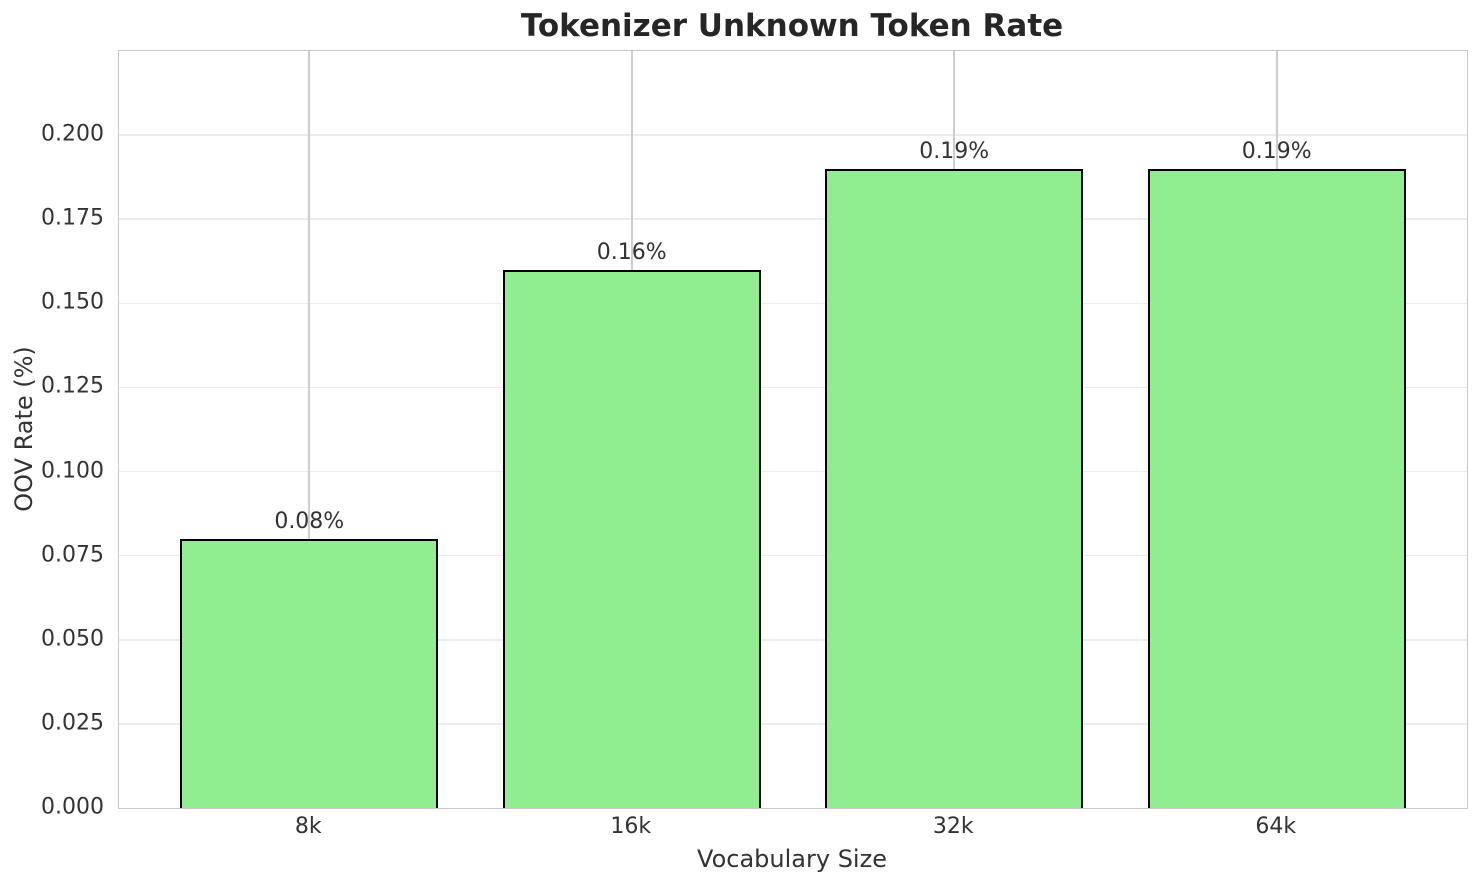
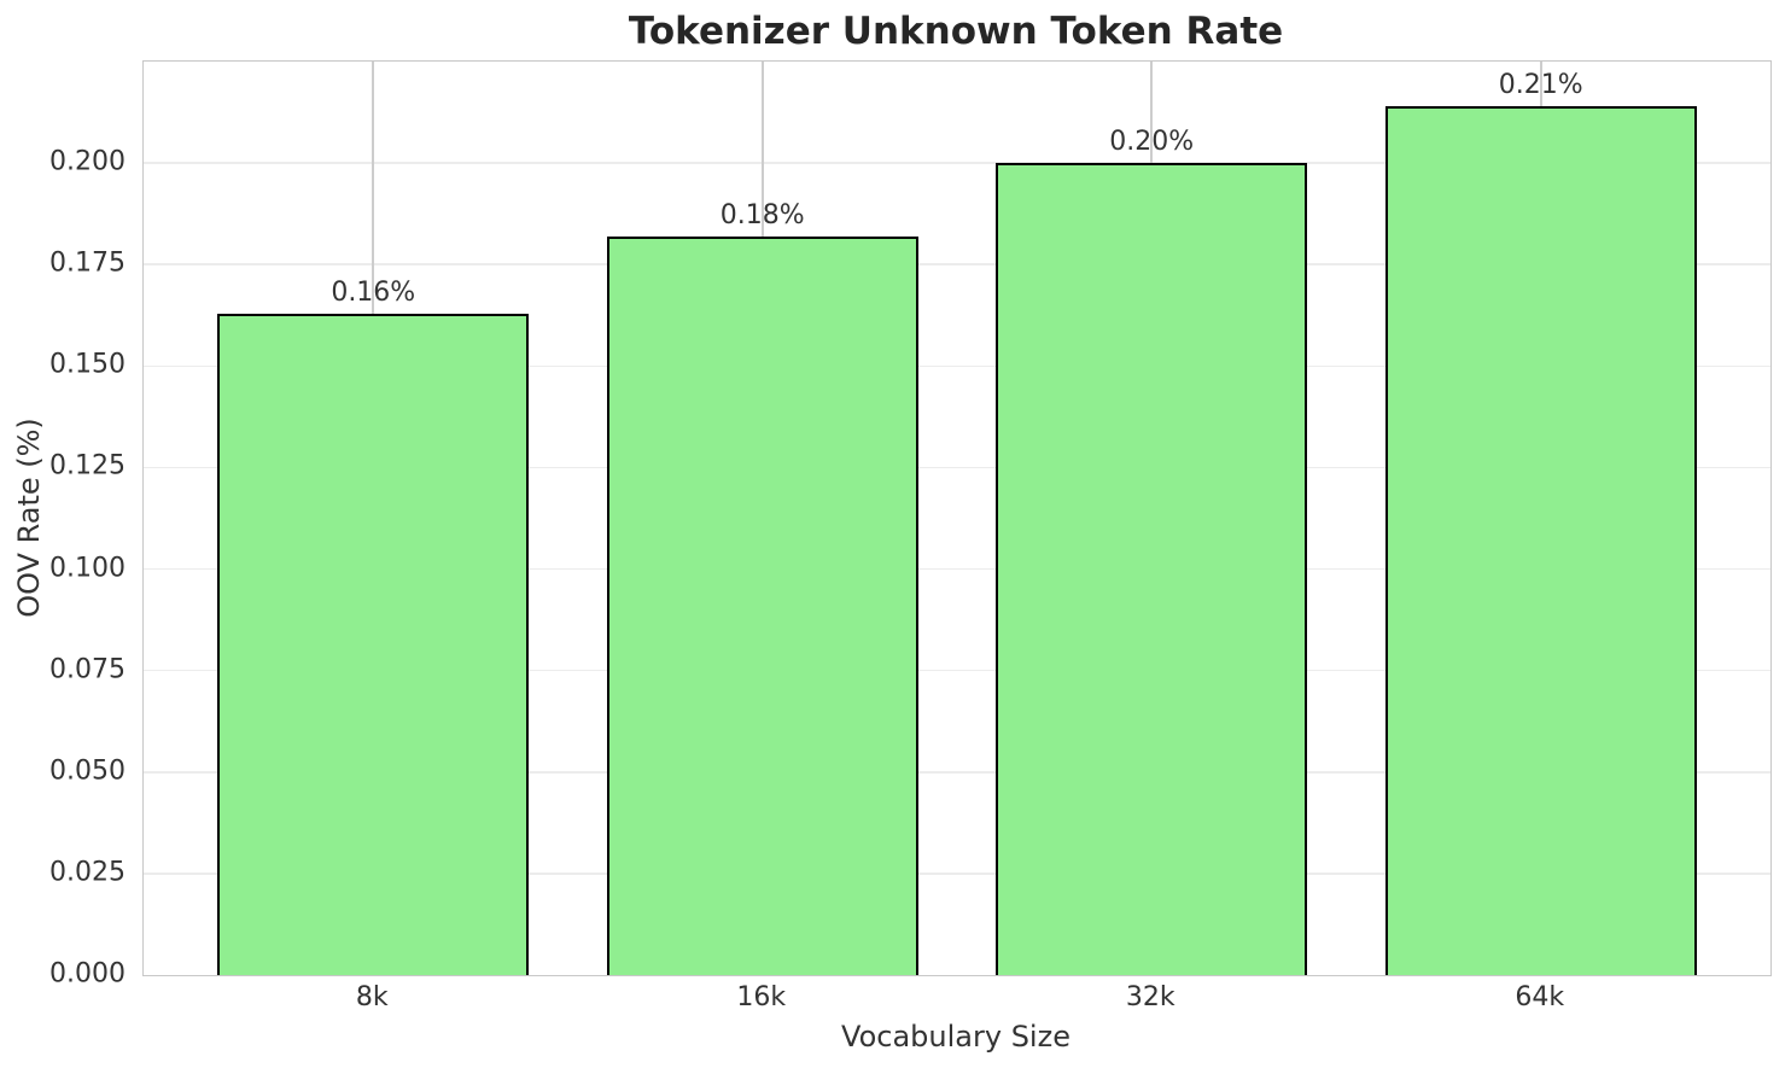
8k: 0.08% -> 0.16%
16k: 0.16% -> 0.18%
32k: 0.19% -> 0.20%
64k: 0.19% -> 0.21%
